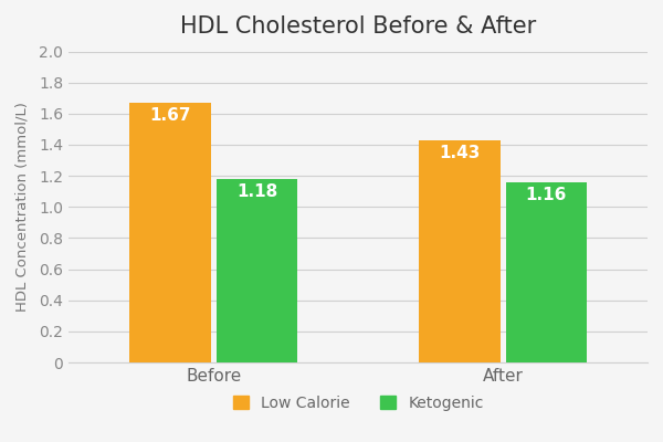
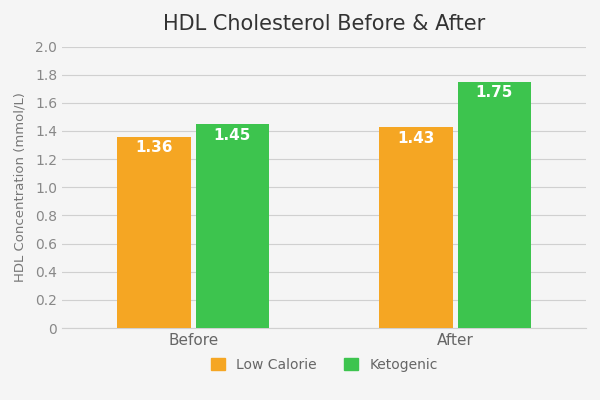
Low Calorie/Before: 1.67 -> 1.36
Ketogenic/Before: 1.18 -> 1.45
Ketogenic/After: 1.16 -> 1.75
